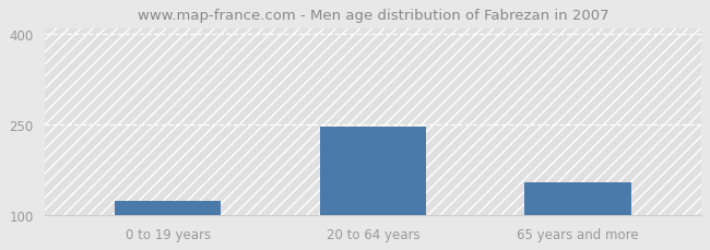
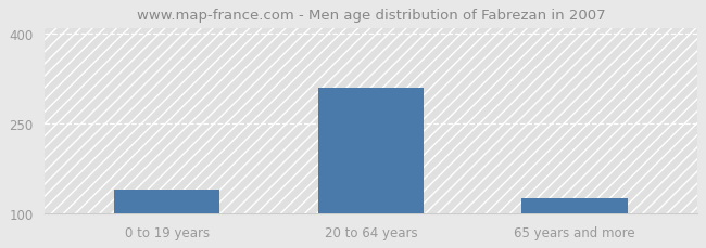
0 to 19 years: 124 -> 140
20 to 64 years: 246 -> 310
65 years and more: 154 -> 125
